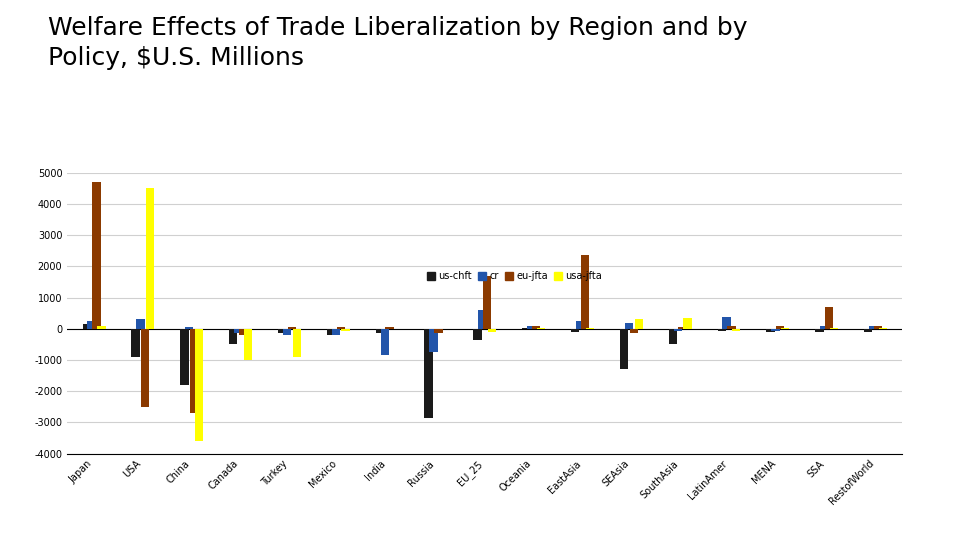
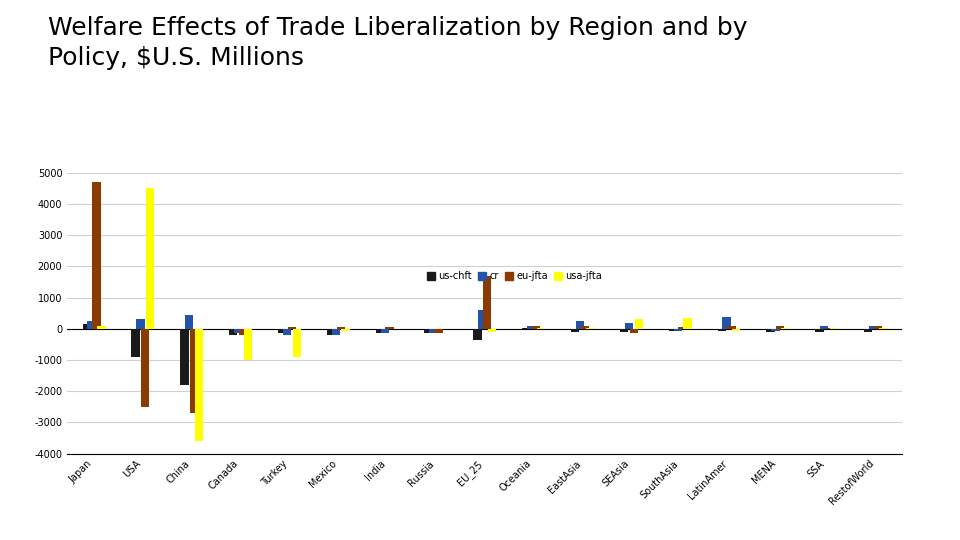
cr/China: 50 -> 450
us-chft/Canada: -500 -> -200
cr/India: -850 -> -150
us-chft/Russia: -2850 -> -150
cr/Russia: -750 -> -150
eu-jfta/EastAsia: 2350 -> 80
us-chft/SEAsia: -1300 -> -100
us-chft/SouthAsia: -500 -> -80
eu-jfta/SSA: 700 -> 40
